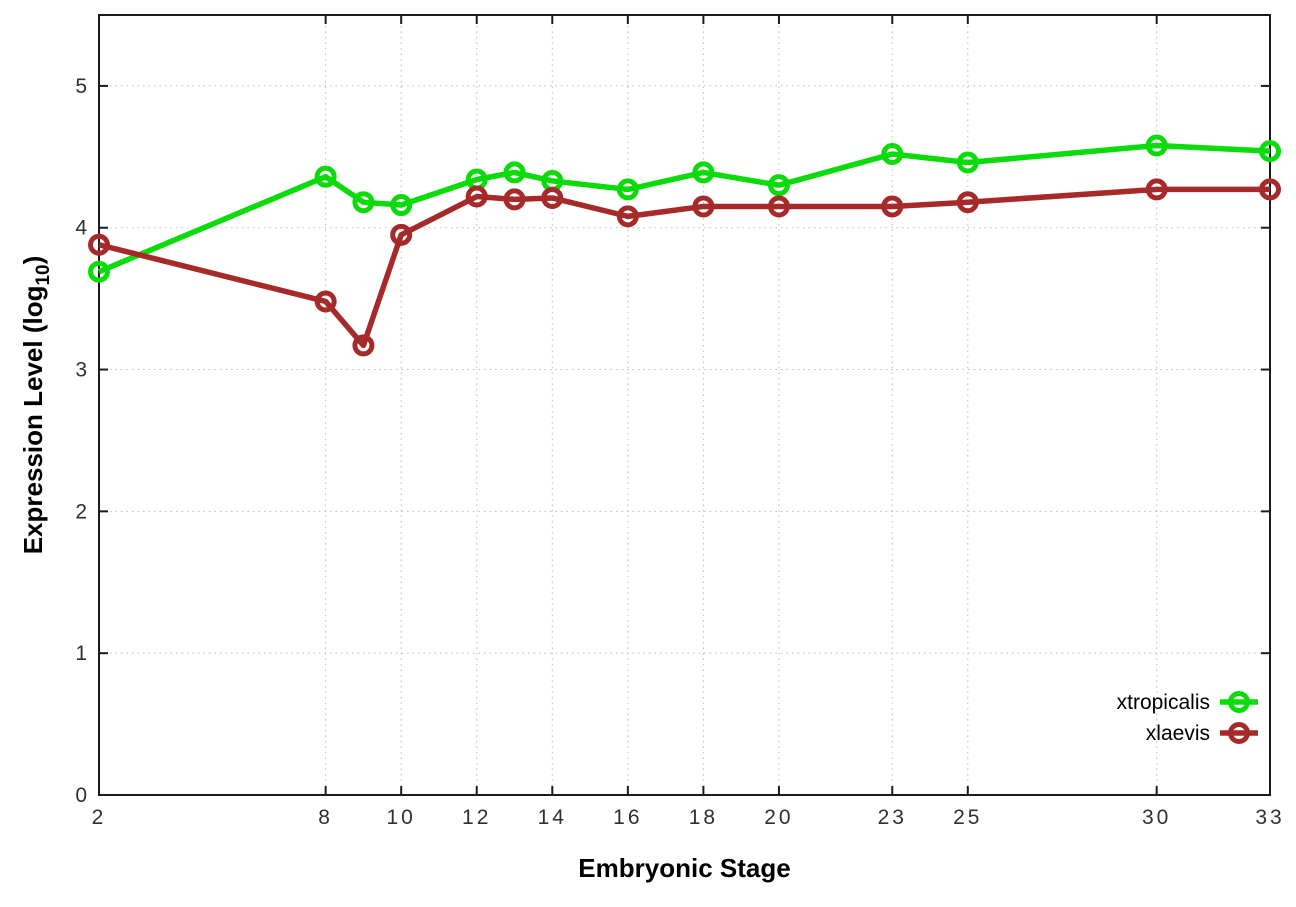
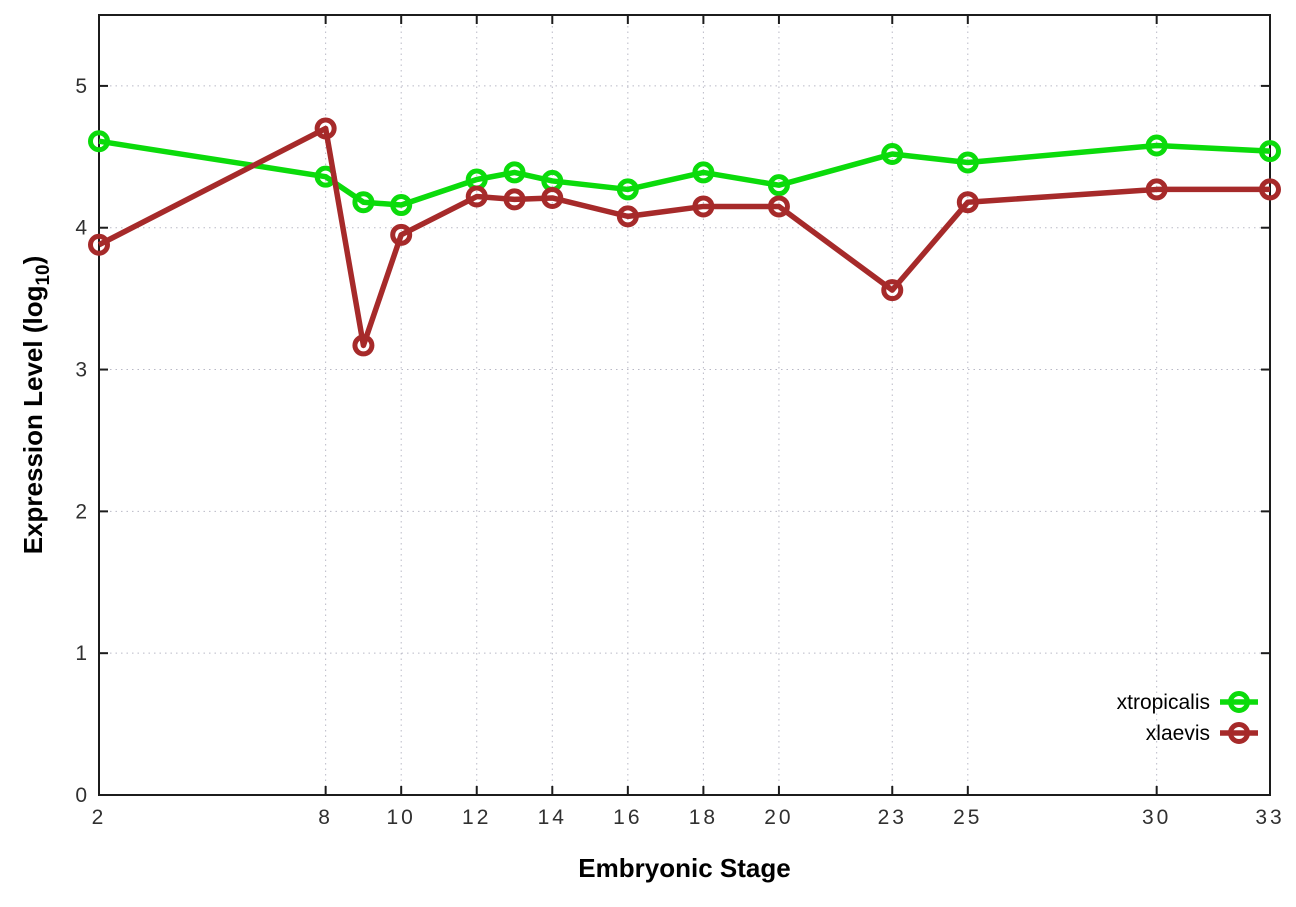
xtropicalis/2: 3.69 -> 4.61
xlaevis/8: 3.48 -> 4.70
xlaevis/23: 4.15 -> 3.56
